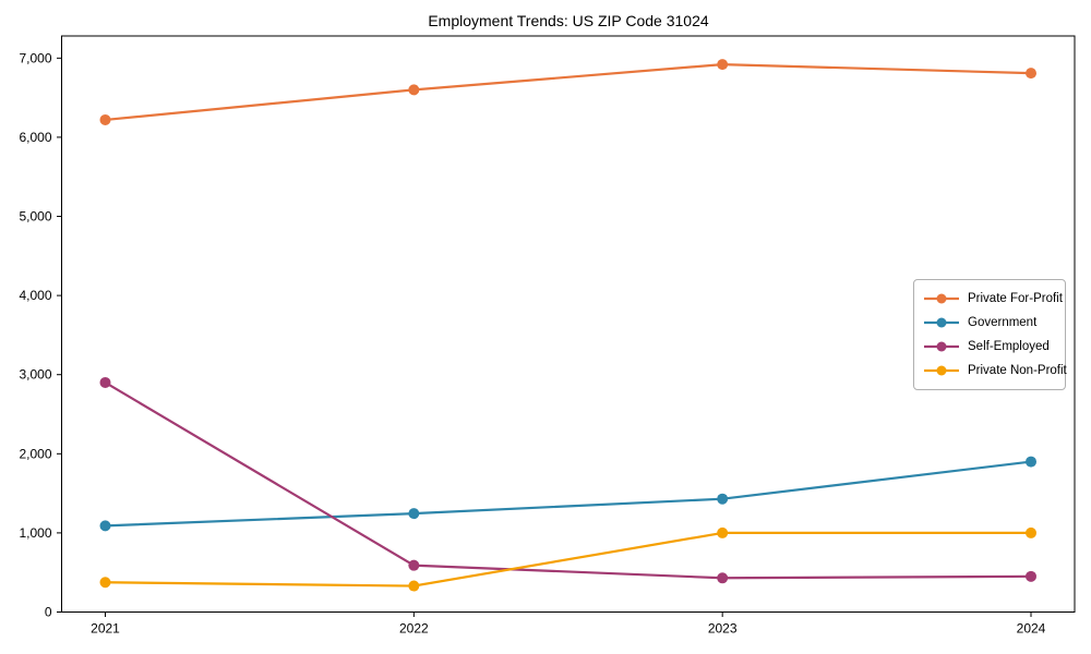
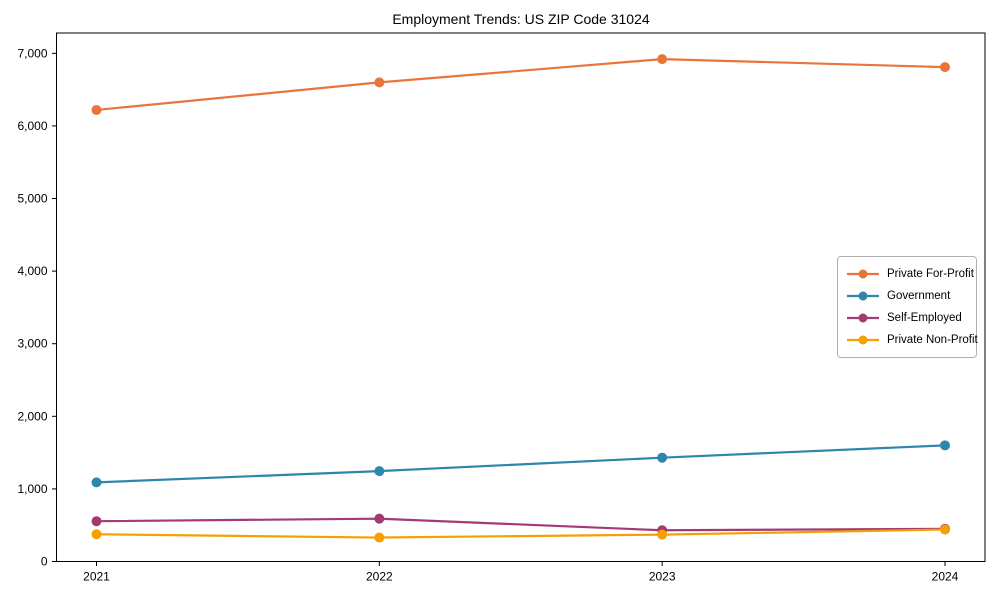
Self-Employed/2021: 2900 -> 600
Private Non-Profit/2023: 1000 -> 400
Government/2024: 1900 -> 1600
Private Non-Profit/2024: 1000 -> 400
